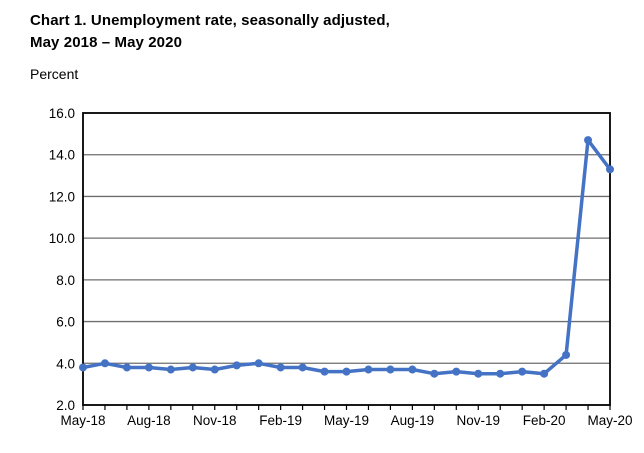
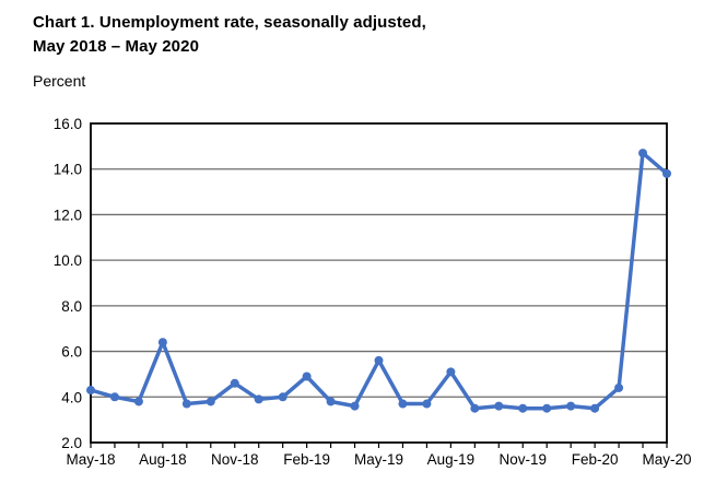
May-18: 3.8 -> 4.3
Aug-18: 3.8 -> 6.4
Nov-18: 3.7 -> 4.6
Feb-19: 3.8 -> 4.9
May-19: 3.6 -> 5.6
Aug-19: 3.7 -> 5.1
May-20: 13.3 -> 13.8
